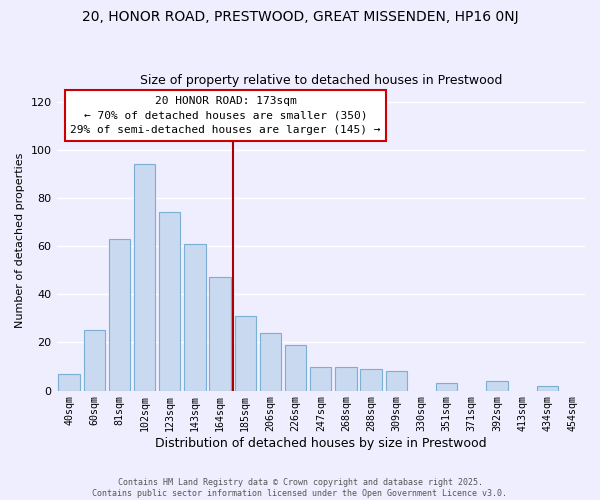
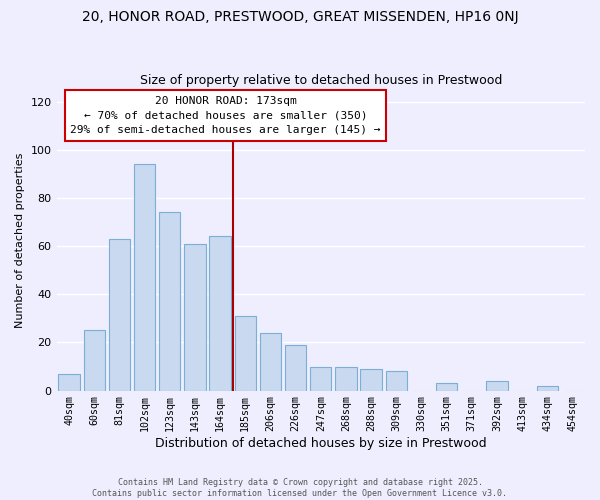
164sqm: 47 -> 64
